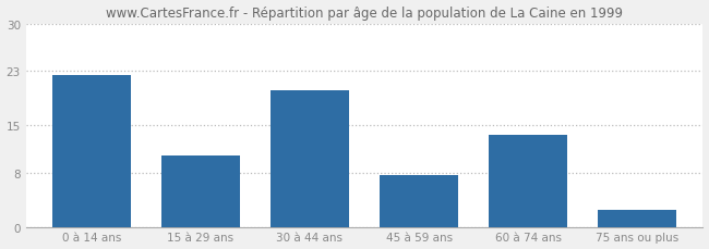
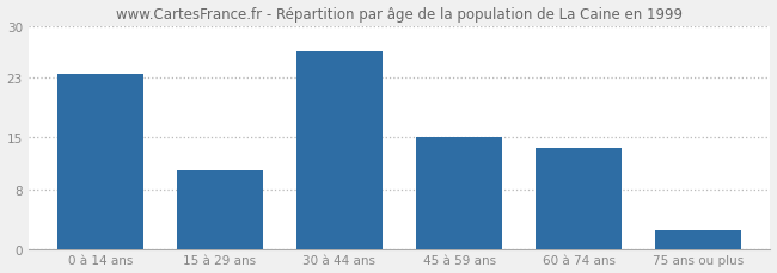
0 à 14 ans: 22.4 -> 23.5
30 à 44 ans: 20.2 -> 26.5
45 à 59 ans: 7.6 -> 15.0
